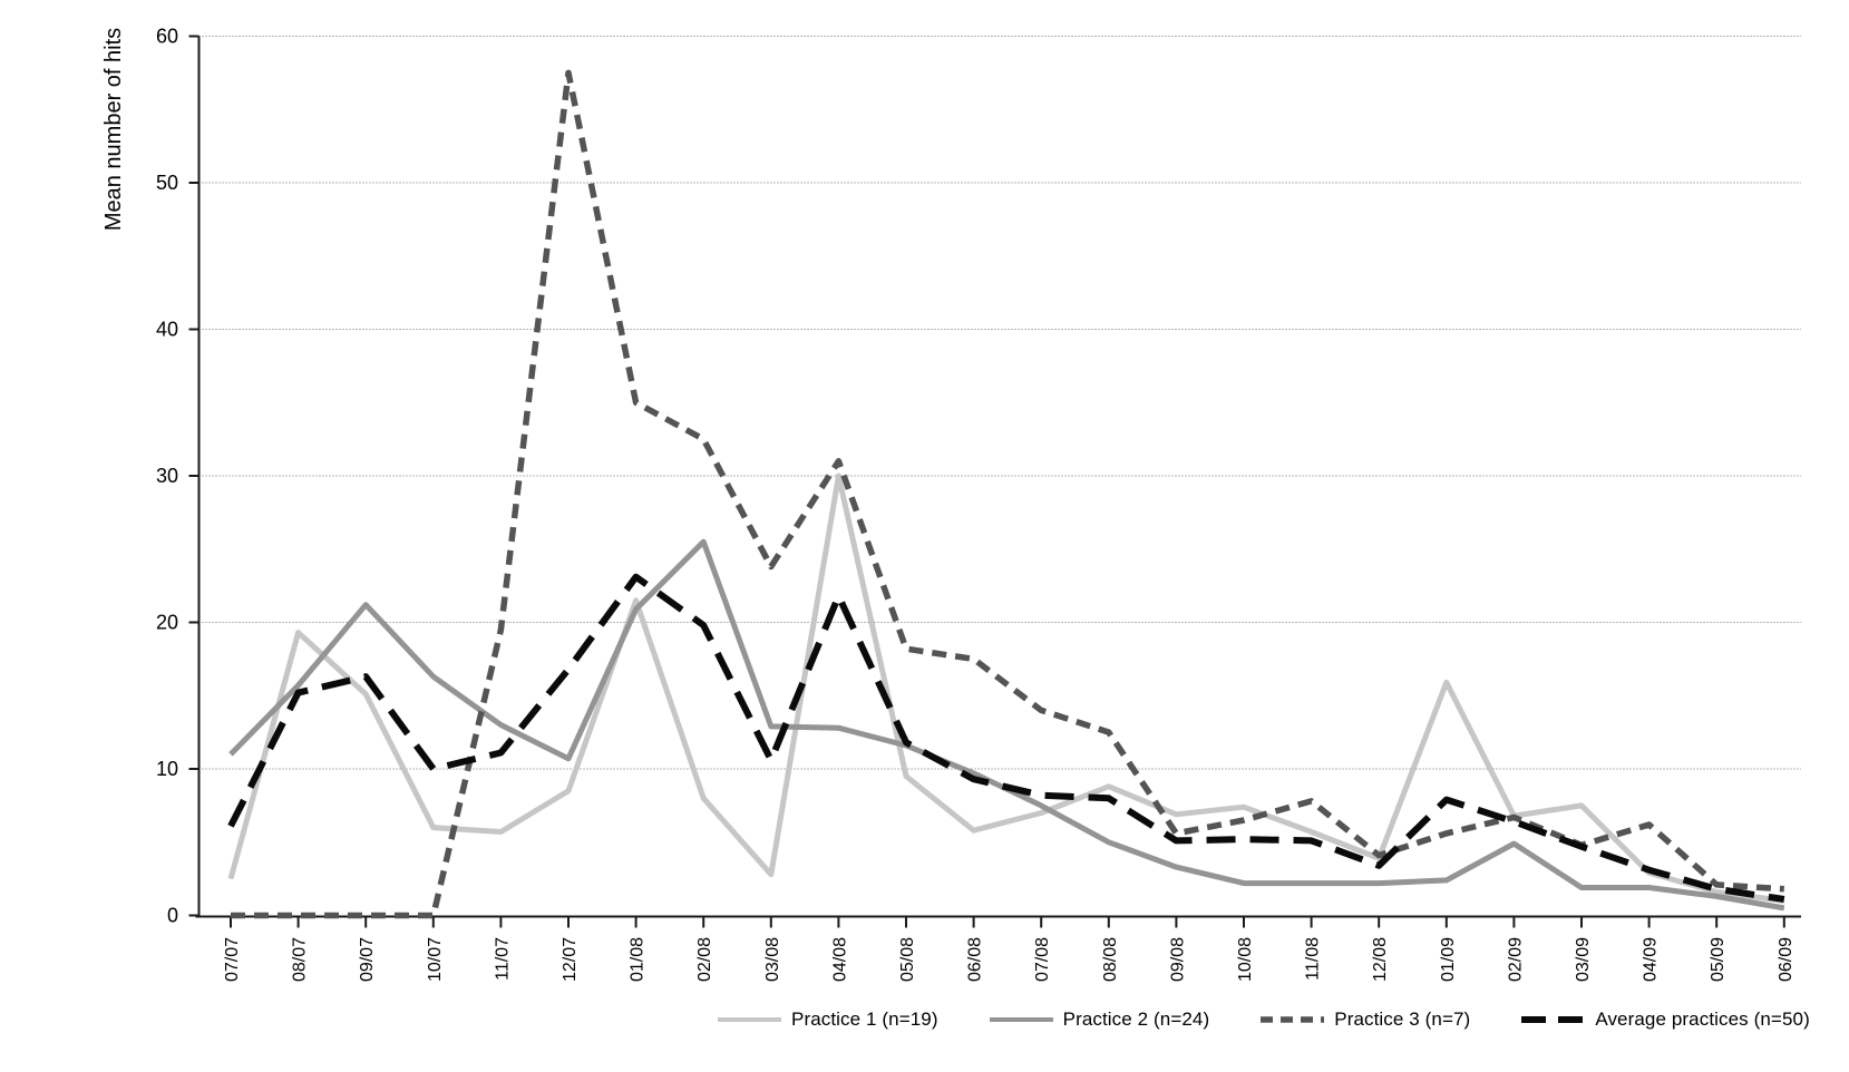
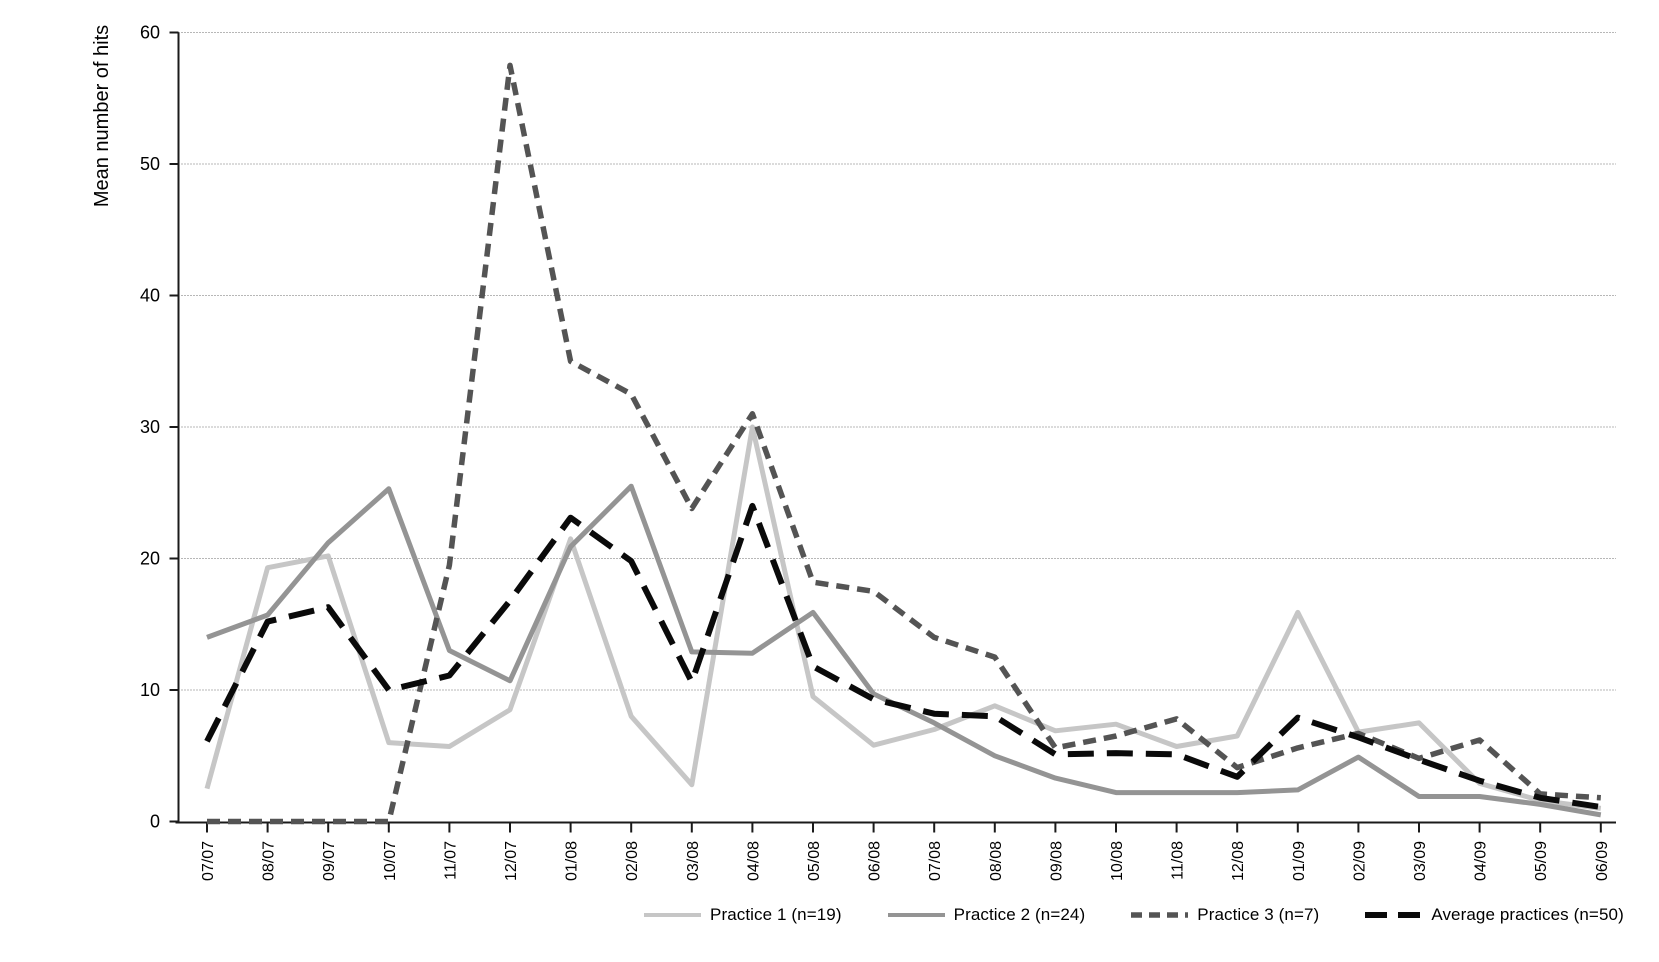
Practice 2 (n=24)/07/07: 11.0 -> 14.0
Practice 1 (n=19)/09/07: 15.1 -> 20.2
Practice 2 (n=24)/10/07: 16.3 -> 25.3
Average practices (n=50)/04/08: 21.8 -> 24.0
Practice 2 (n=24)/05/08: 11.6 -> 15.9
Practice 1 (n=19)/12/08: 3.9 -> 6.5
